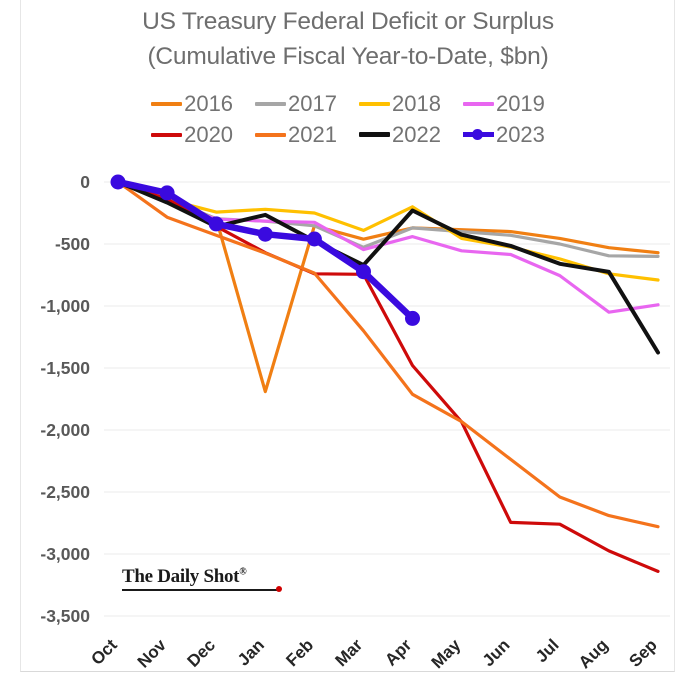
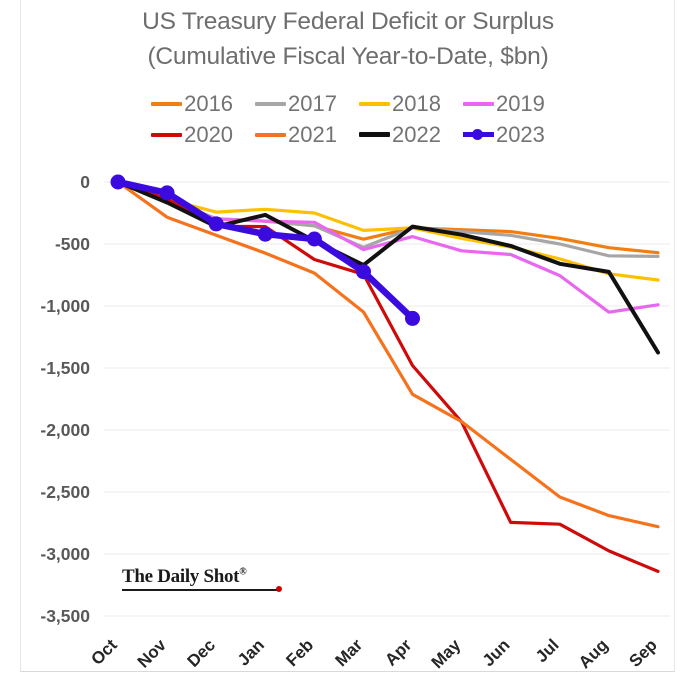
2016/Jan: -1690 -> -320
2020/Jan: -570 -> -360
2020/Feb: -740 -> -620
2021/Mar: -1200 -> -1050
2018/Apr: -200 -> -370
2022/Apr: -230 -> -360
